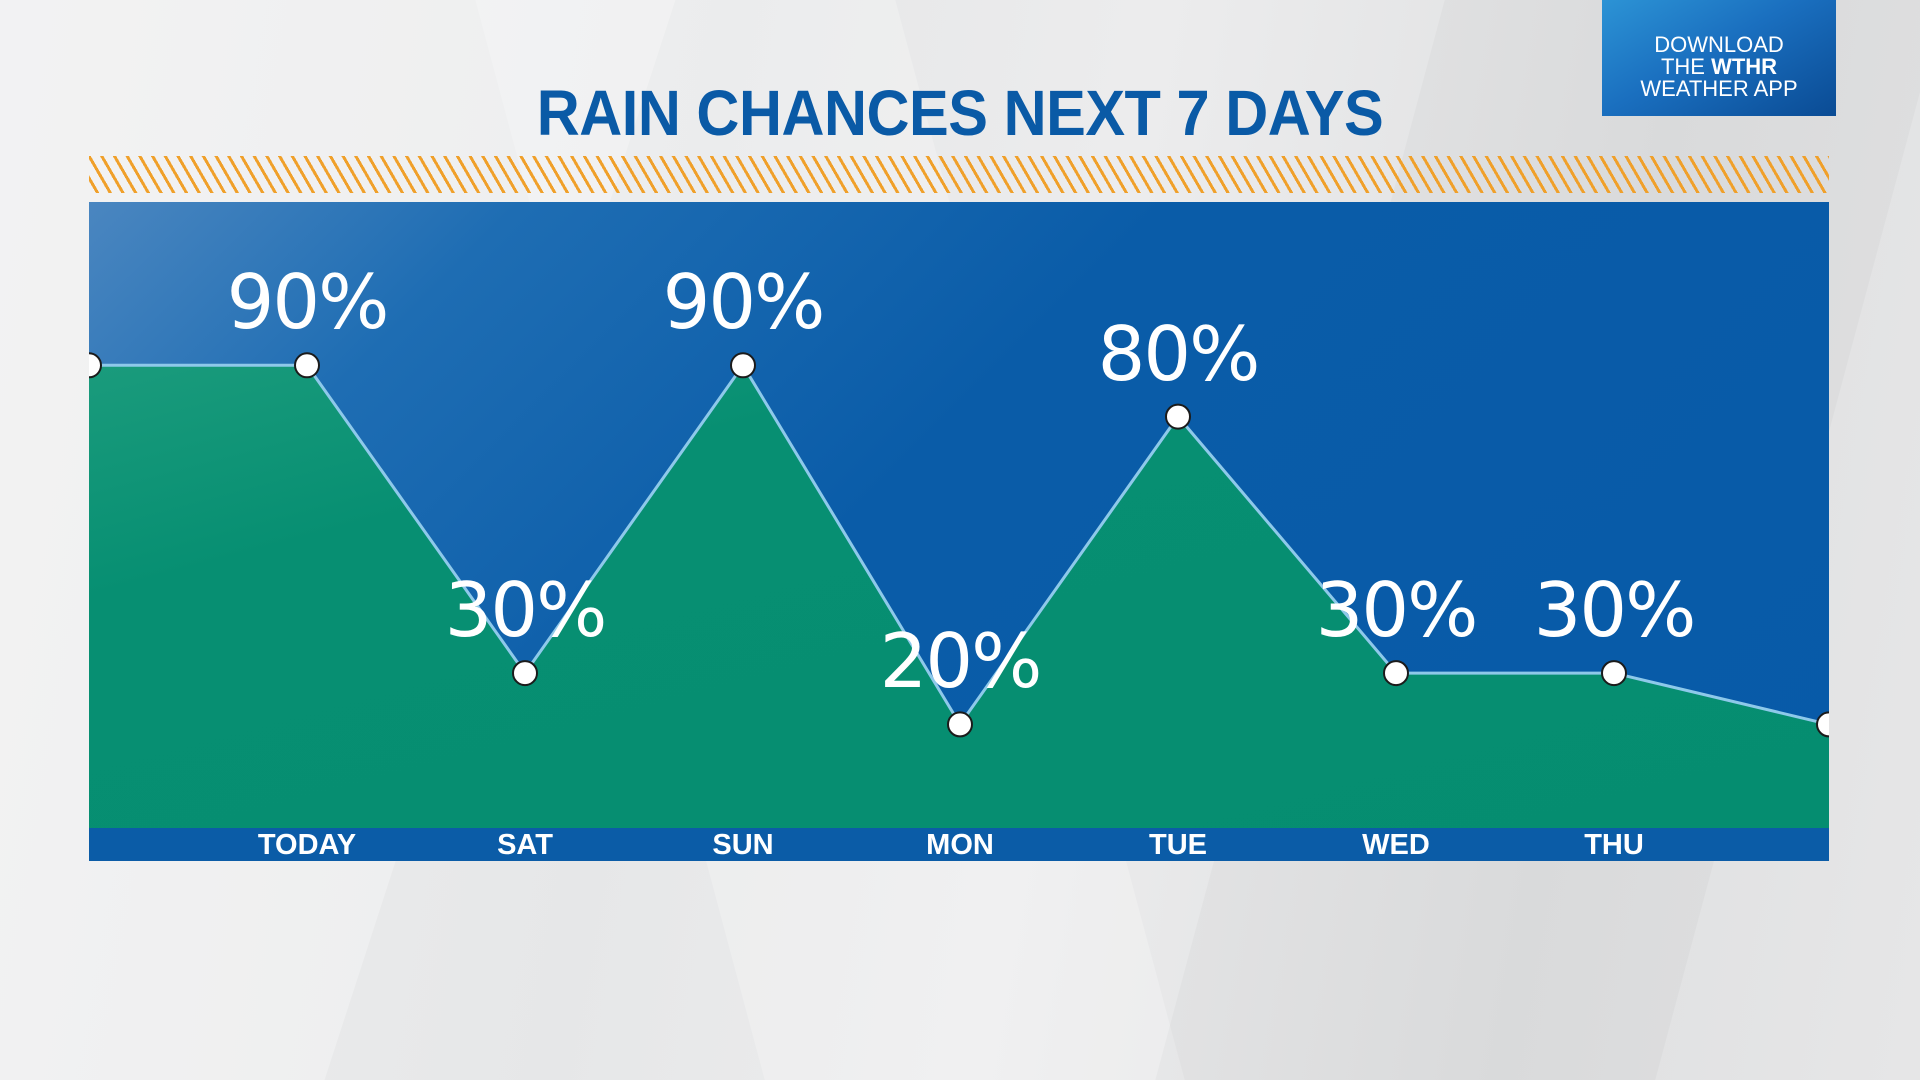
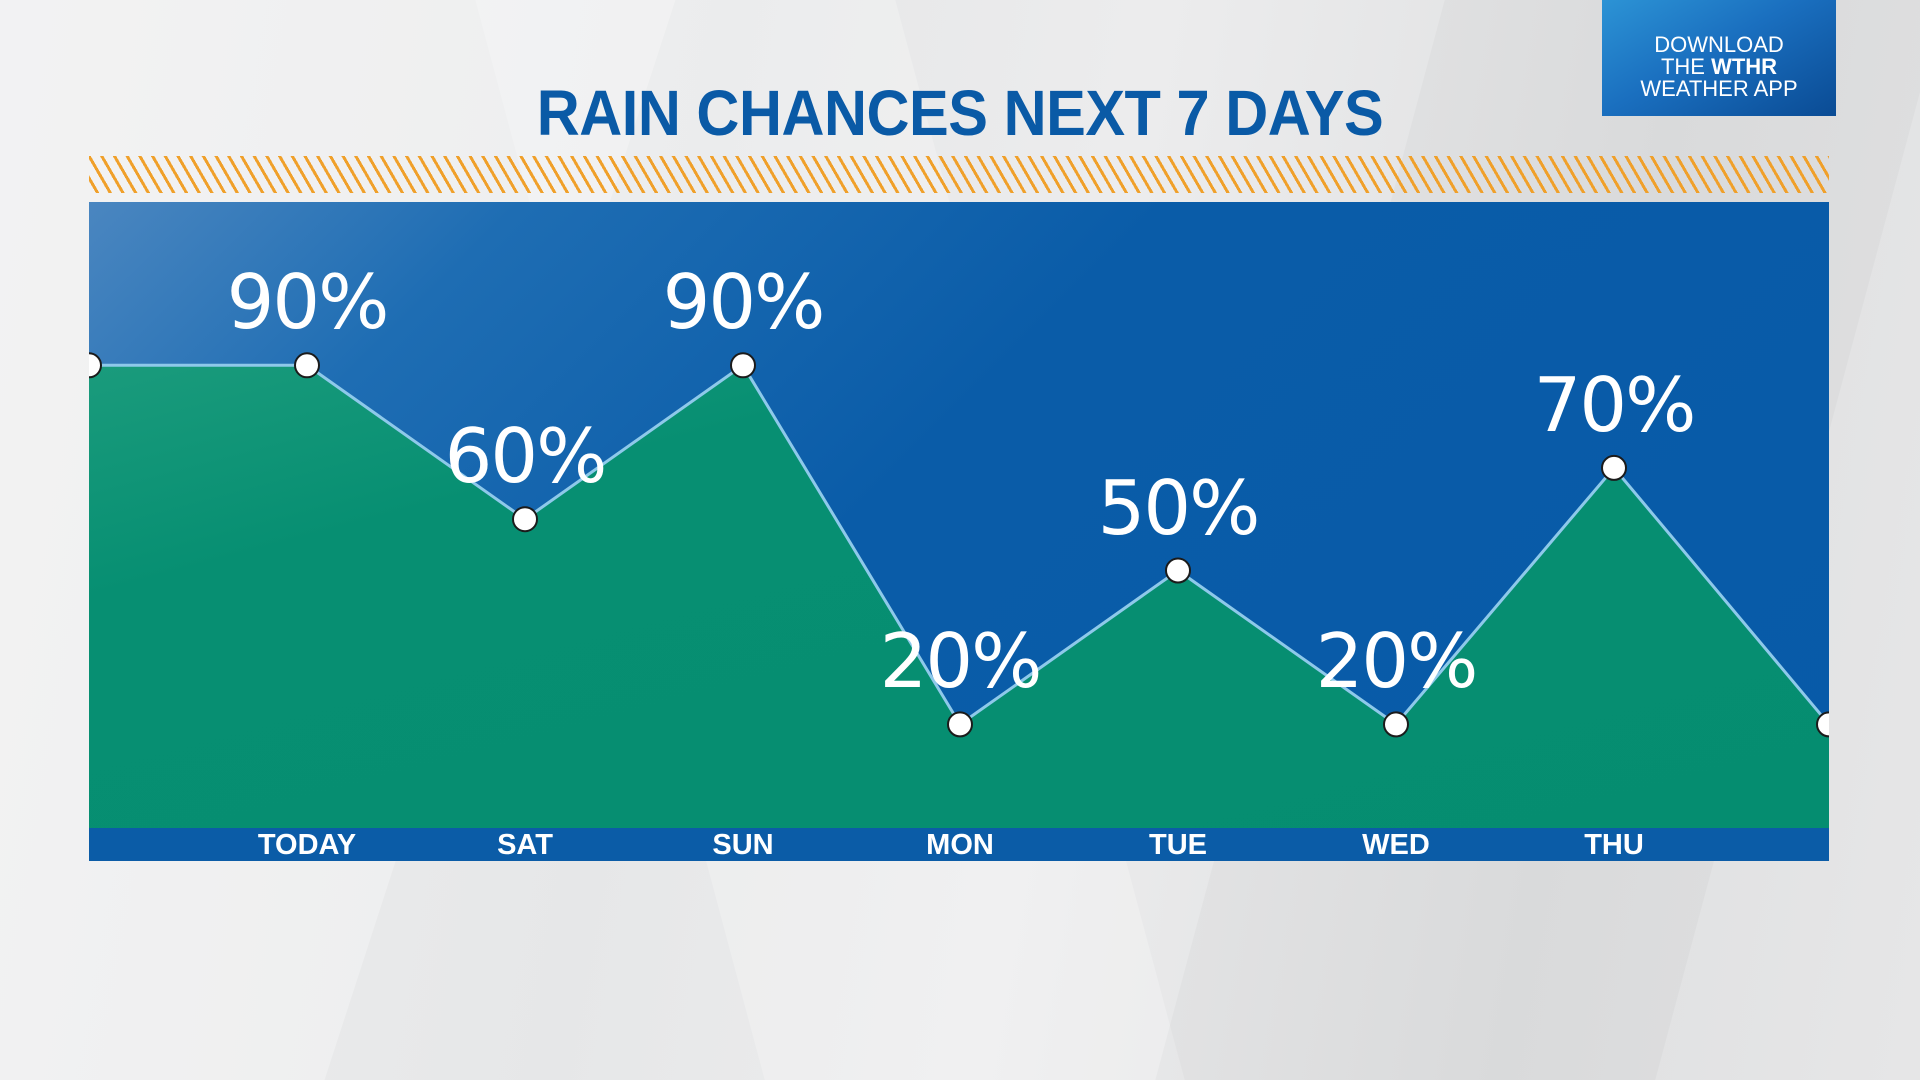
SAT: 30% -> 60%
TUE: 80% -> 50%
WED: 30% -> 20%
THU: 30% -> 70%
